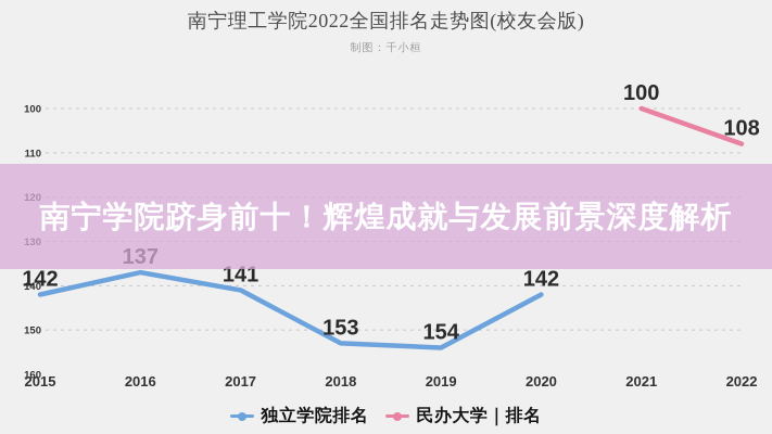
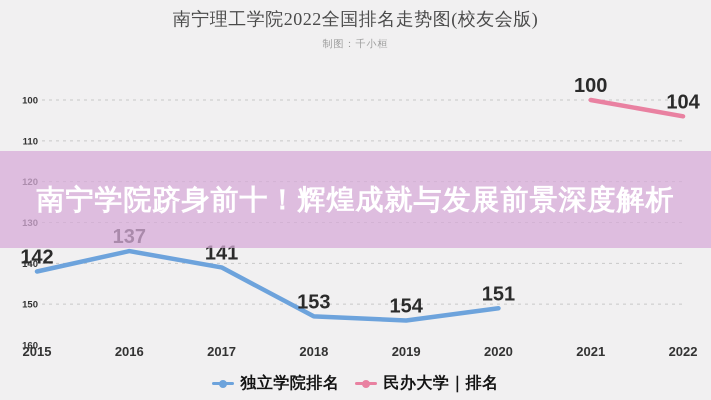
独立学院排名/2020: 142 -> 151
民办大学｜排名/2022: 108 -> 104
